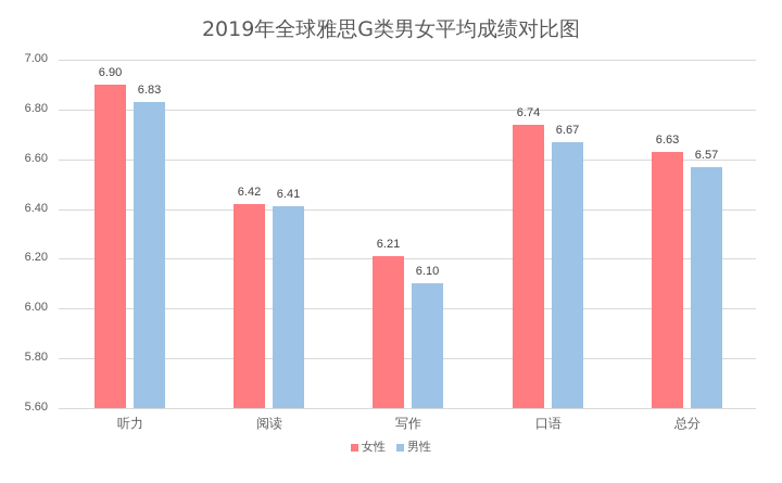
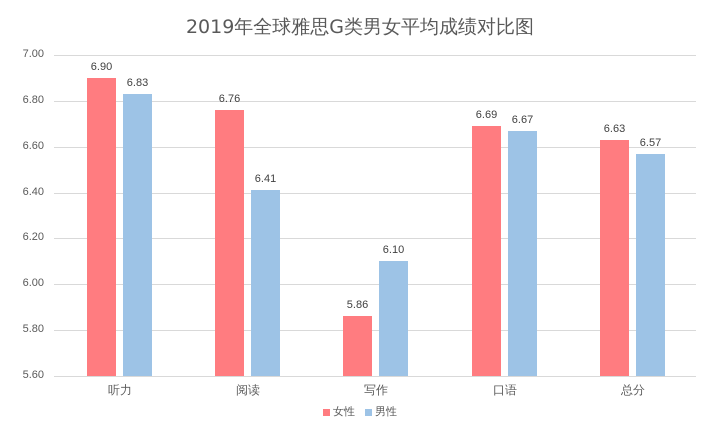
女性/阅读: 6.42 -> 6.76
女性/写作: 6.21 -> 5.86
女性/口语: 6.74 -> 6.69
